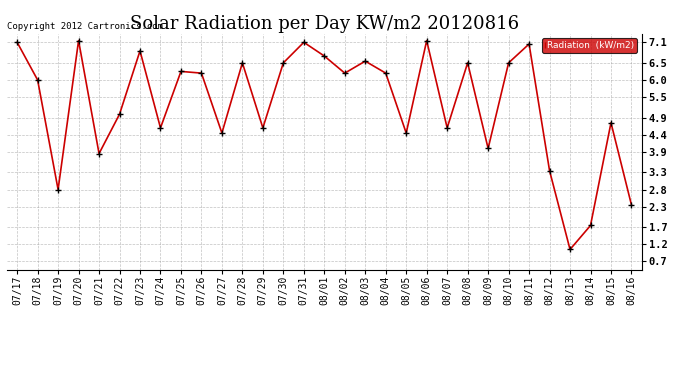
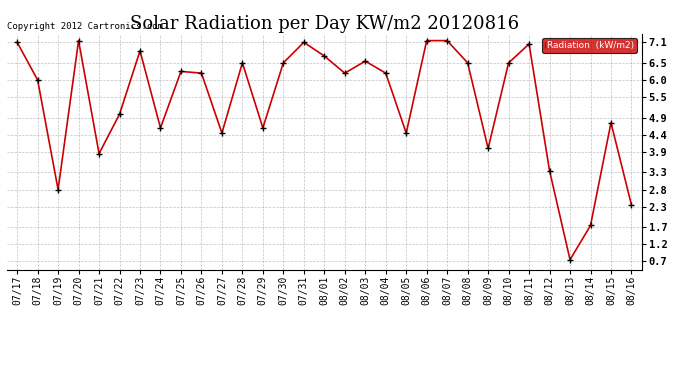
08/07: 4.60 -> 7.15
08/13: 1.05 -> 0.75
